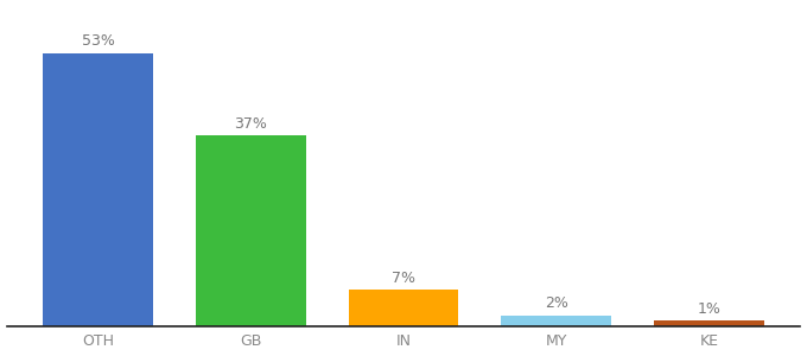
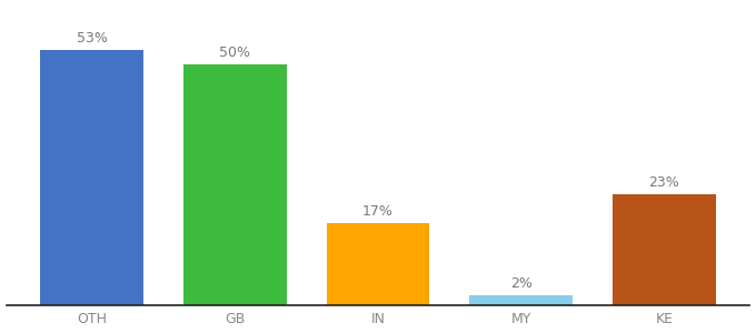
GB: 37% -> 50%
IN: 7% -> 17%
KE: 1% -> 23%
